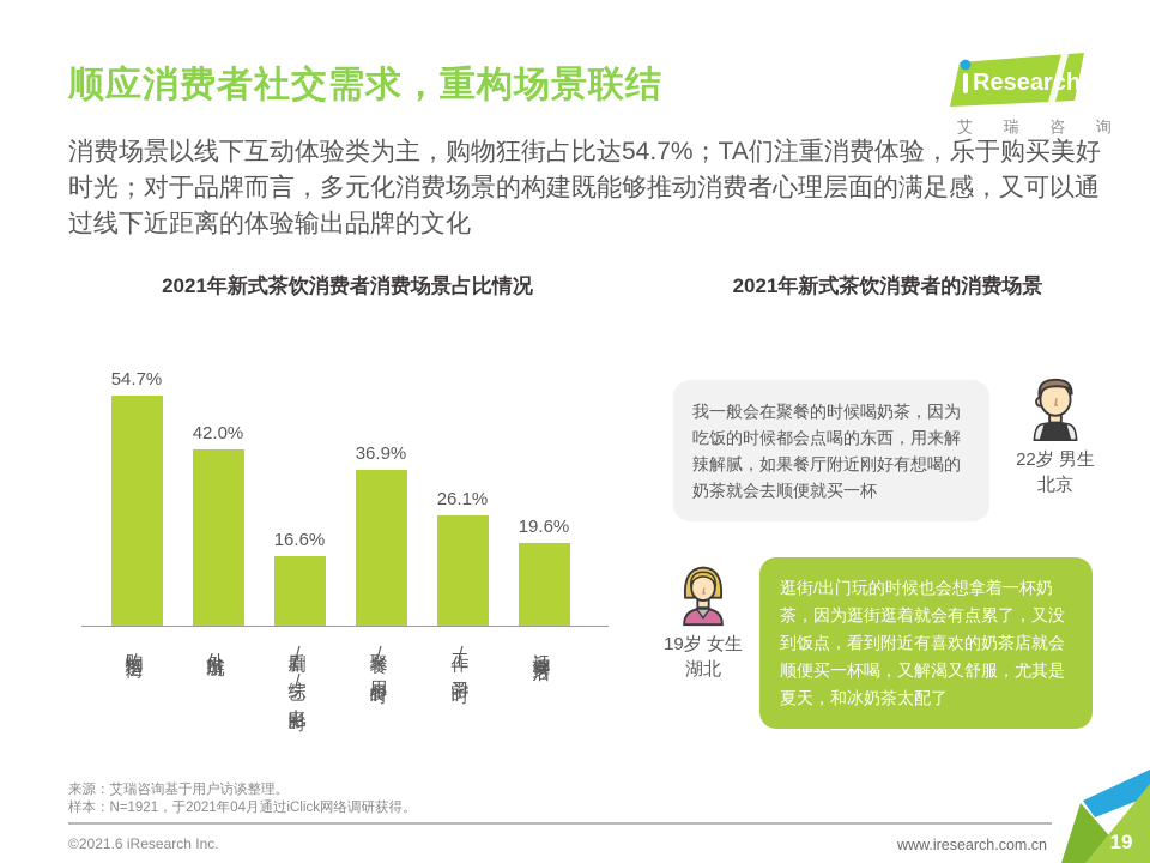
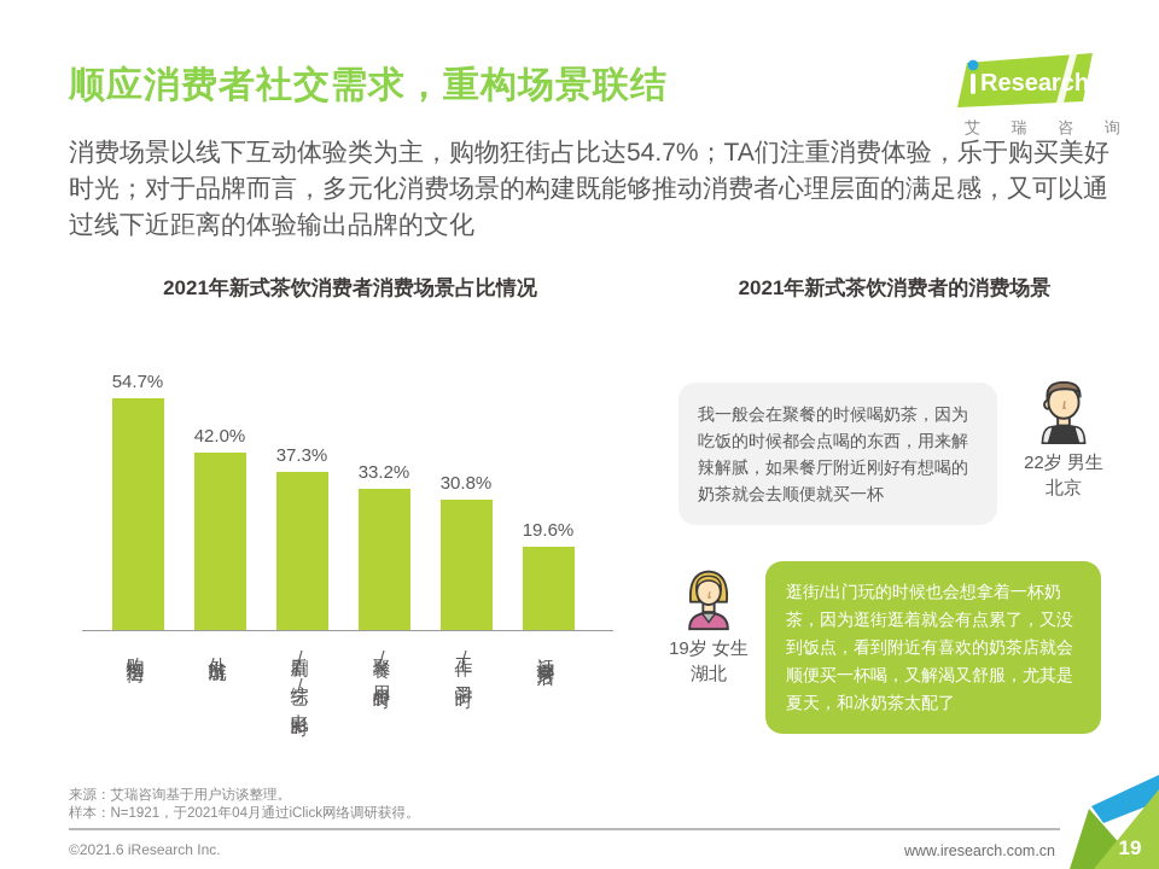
看剧/综艺/电影时: 16.6% -> 37.3%
聚餐/用餐时: 36.9% -> 33.2%
工作/学习时: 26.1% -> 30.8%
